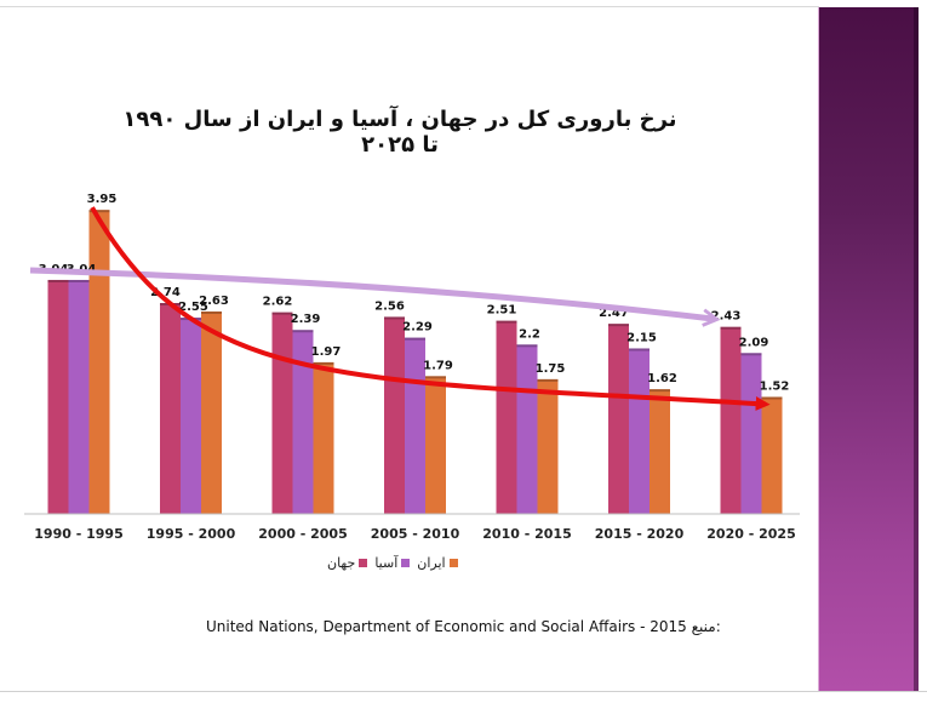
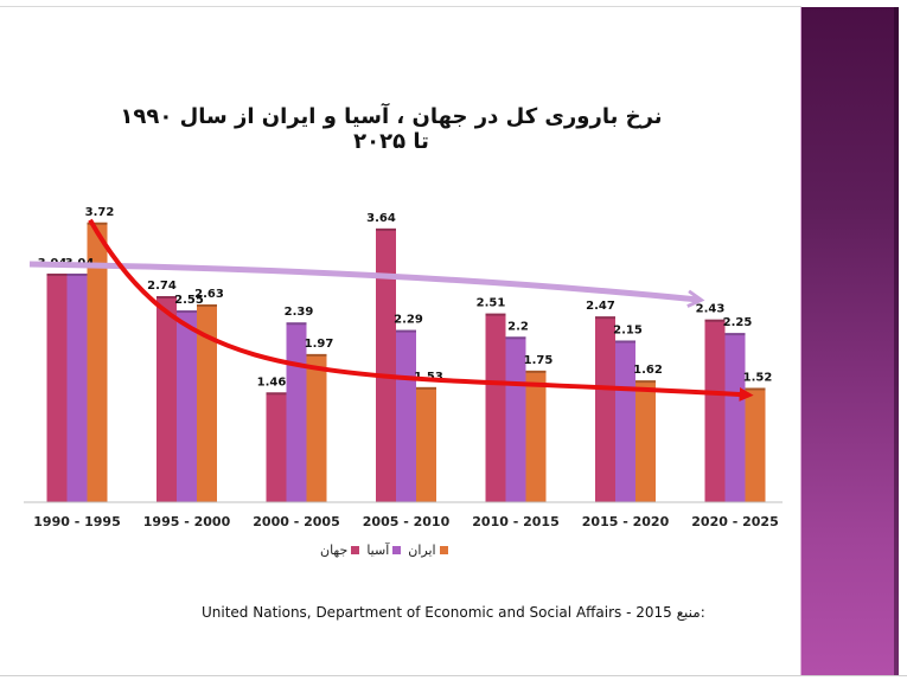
ایران/1990 - 1995: 3.95 -> 3.72
جهان/2000 - 2005: 2.62 -> 1.46
جهان/2005 - 2010: 2.56 -> 3.64
ایران/2005 - 2010: 1.79 -> 1.53
آسیا/2020 - 2025: 2.09 -> 2.25
